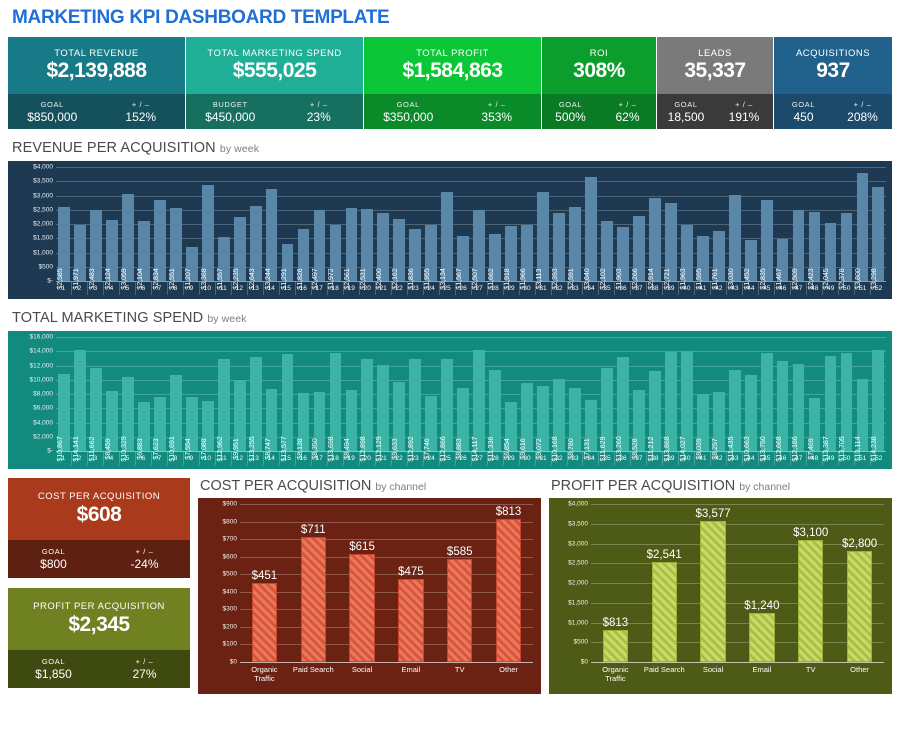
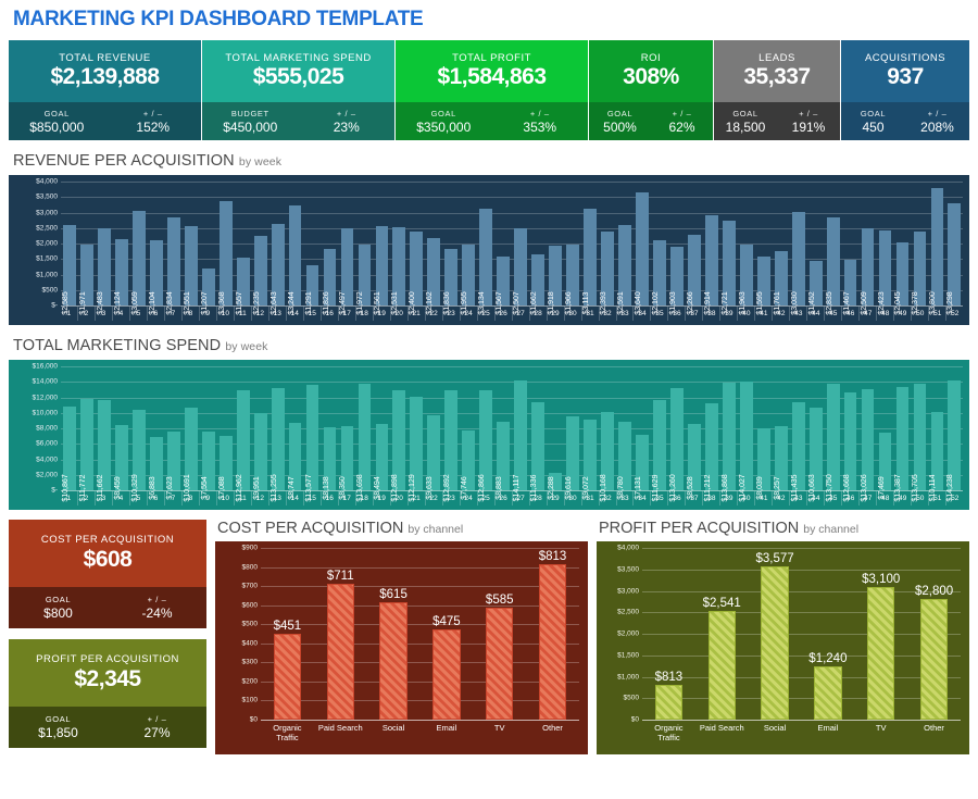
TOTAL MARKETING SPEND/2: $14,141 -> $11,772
TOTAL MARKETING SPEND/29: $6,854 -> $2,288
TOTAL MARKETING SPEND/47: $12,186 -> $13,026
